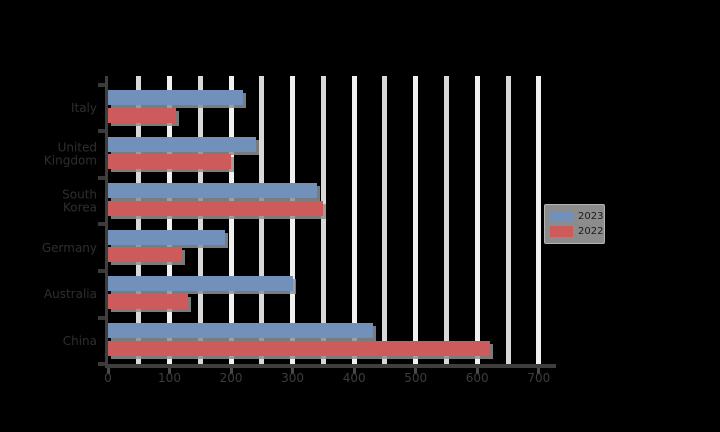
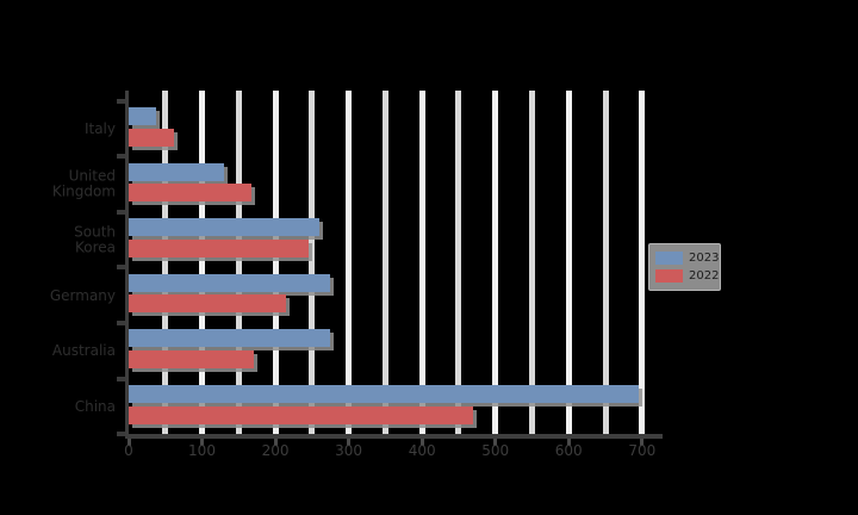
2023/Italy: 220 -> 40
2022/Italy: 110 -> 60
2023/United Kingdom: 240 -> 130
2022/United Kingdom: 200 -> 170
2023/South Korea: 340 -> 260
2022/South Korea: 350 -> 250
2023/Germany: 190 -> 280
2022/Germany: 120 -> 210
2023/Australia: 300 -> 280
2022/Australia: 130 -> 170
2023/China: 430 -> 700
2022/China: 620 -> 470
